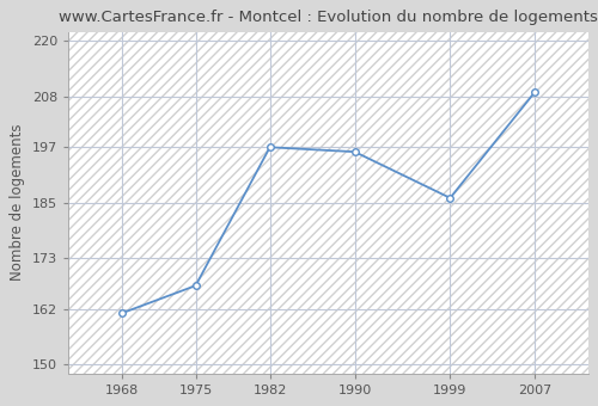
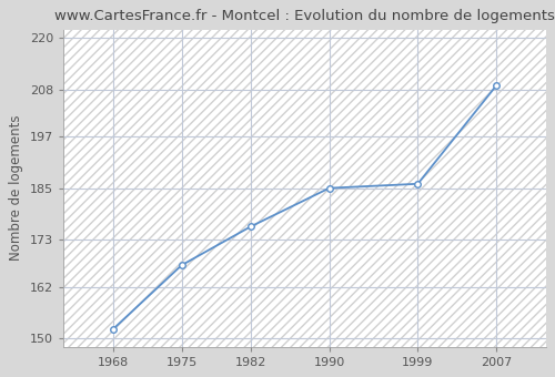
1968: 161 -> 152
1982: 197 -> 176
1990: 196 -> 185
